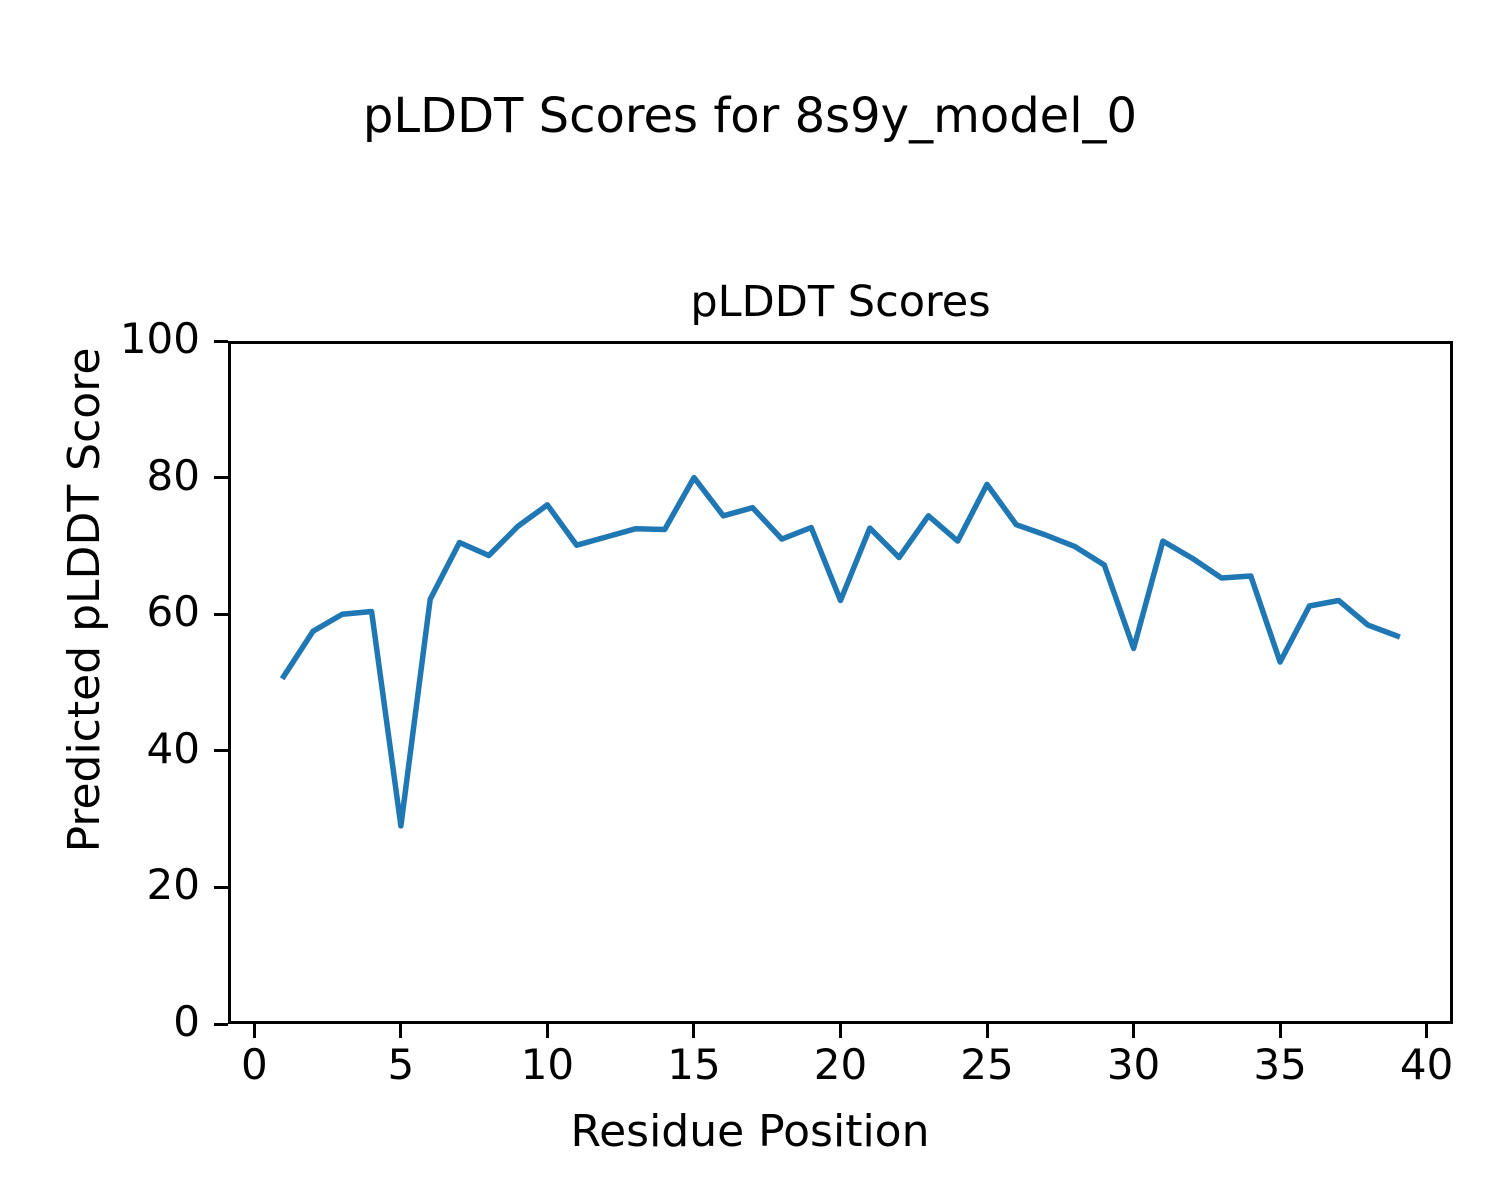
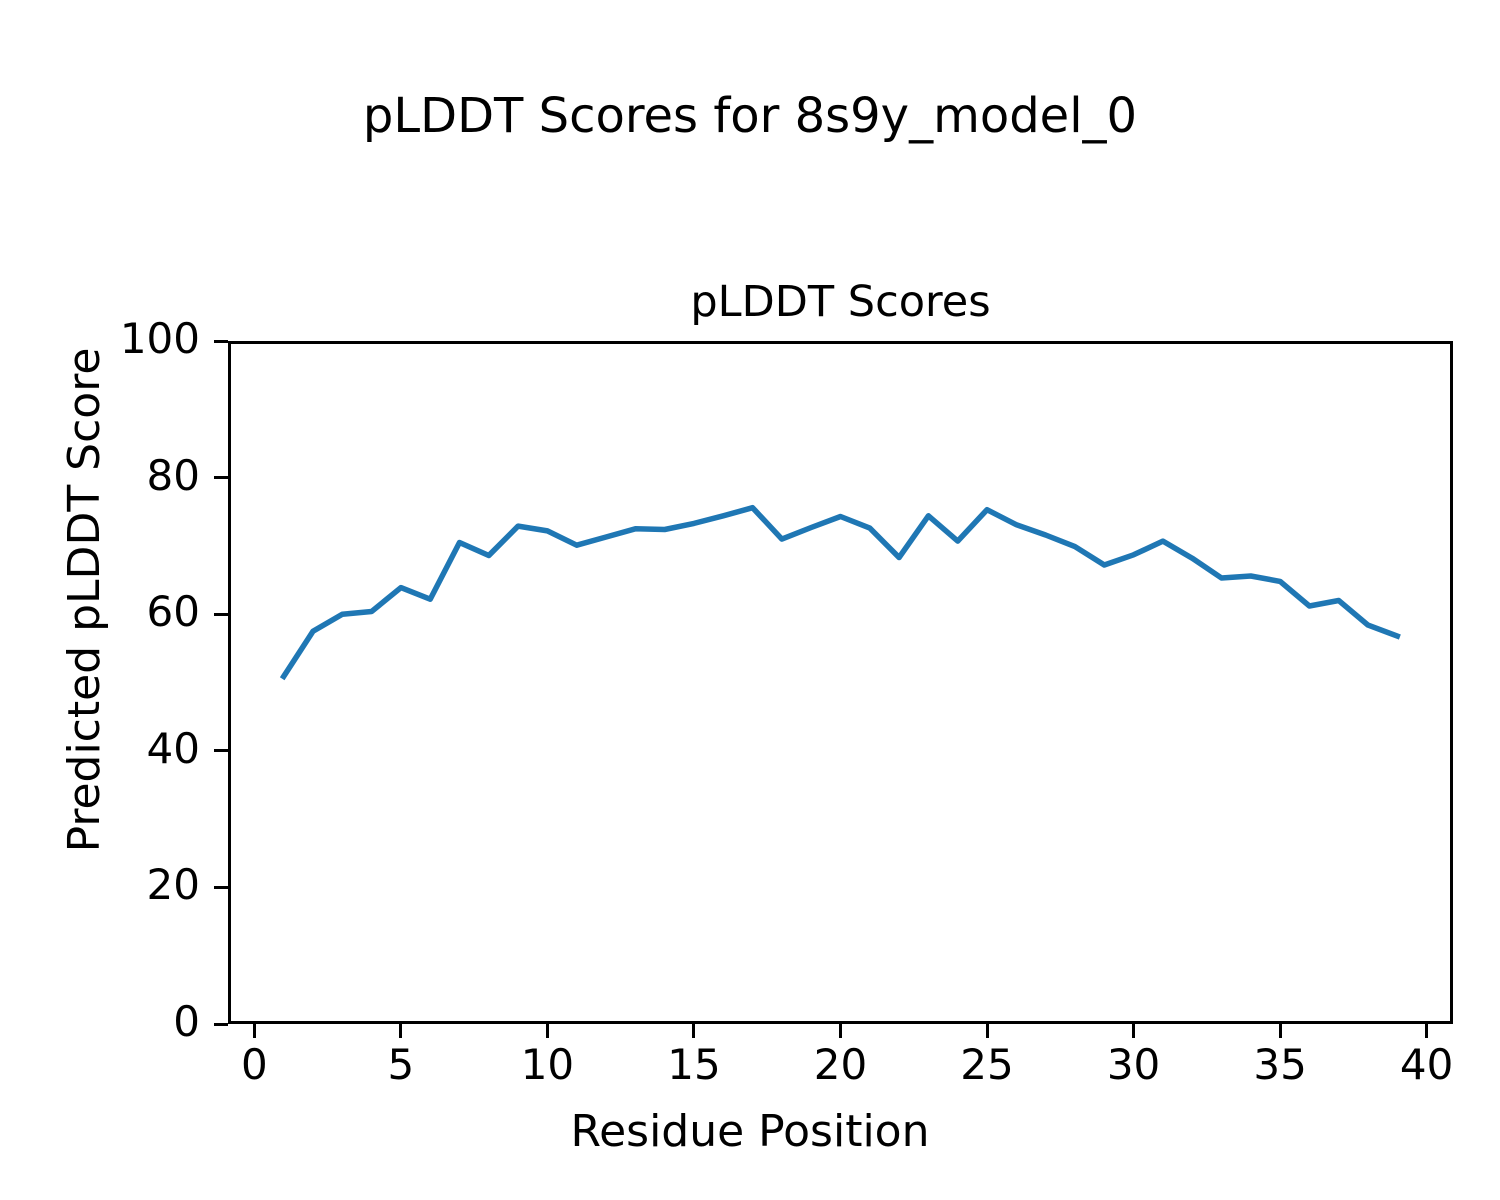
5: 29 -> 64
10: 76 -> 72
15: 80 -> 73
20: 62 -> 74
25: 79 -> 75
30: 55 -> 69
35: 53 -> 65
